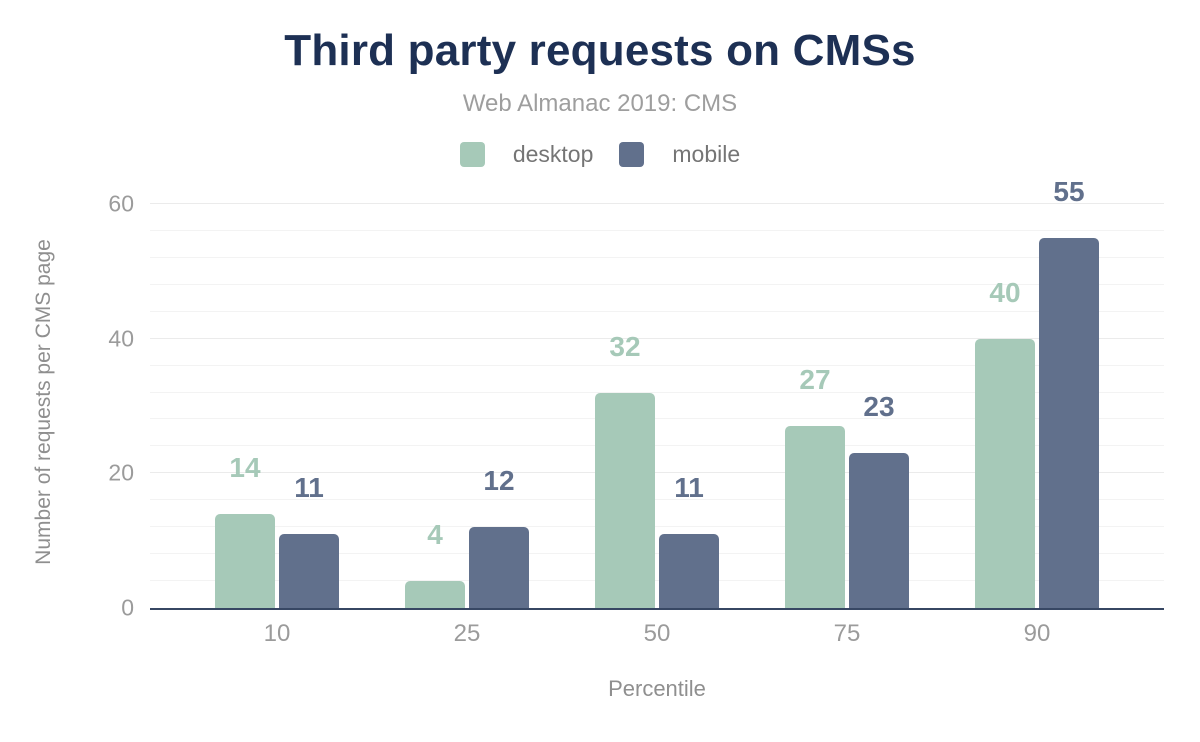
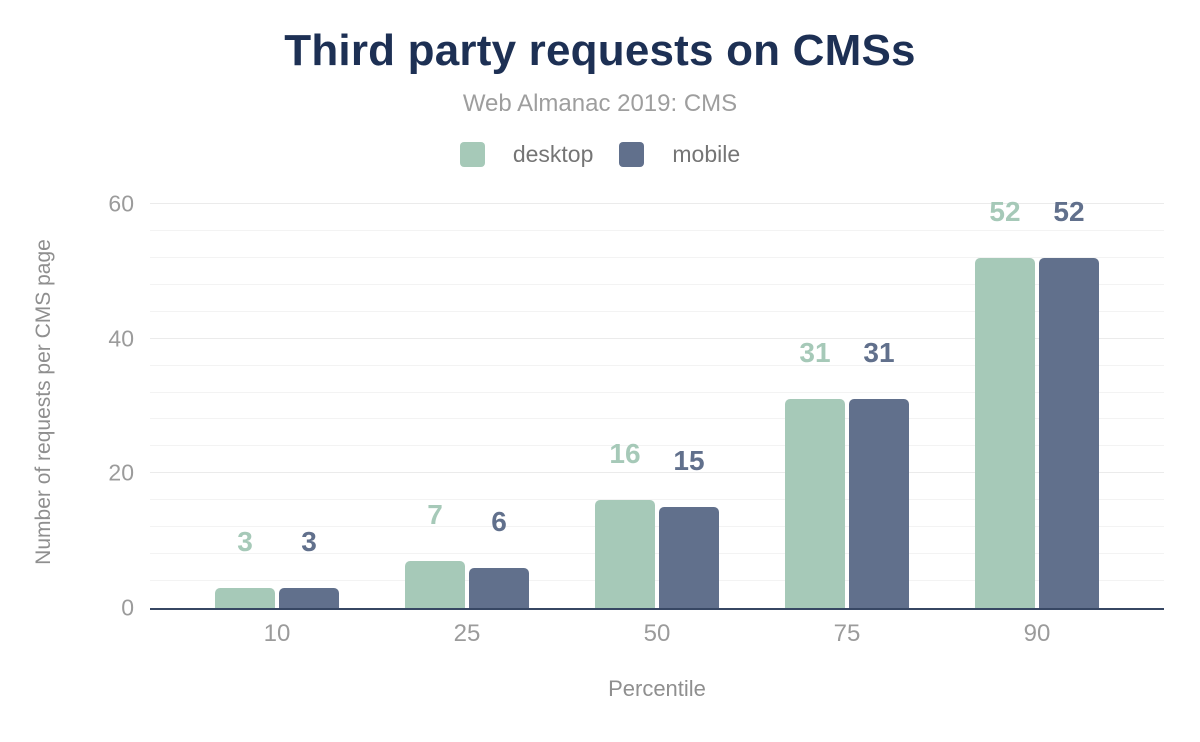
desktop/10: 14 -> 3
mobile/10: 11 -> 3
desktop/25: 4 -> 7
mobile/25: 12 -> 6
desktop/50: 32 -> 16
mobile/50: 11 -> 15
desktop/75: 27 -> 31
mobile/75: 23 -> 31
desktop/90: 40 -> 52
mobile/90: 55 -> 52
